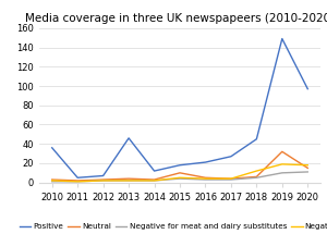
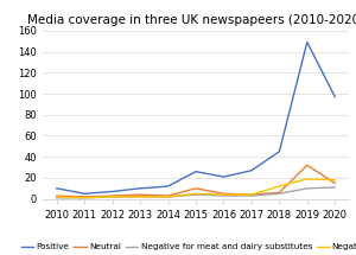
Positive/2010: 36 -> 10
Positive/2013: 46 -> 10
Positive/2015: 18 -> 26
